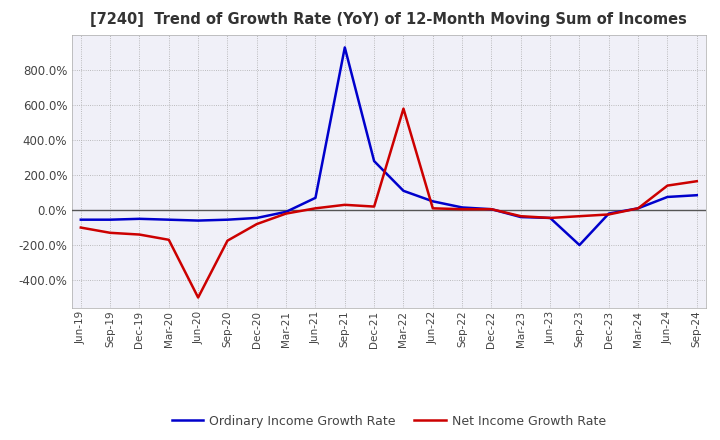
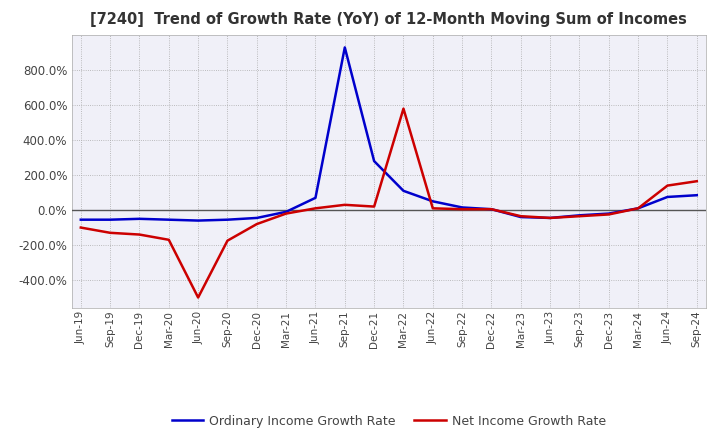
Ordinary Income Growth Rate/Sep-23: -200% -> -30%
